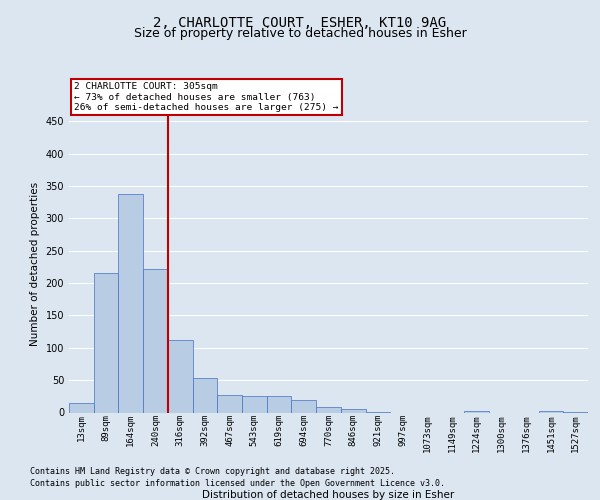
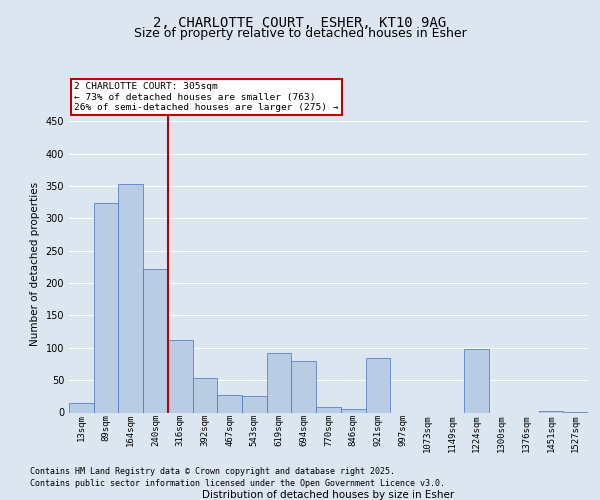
89sqm: 216 -> 324
164sqm: 338 -> 354
619sqm: 25 -> 92
694sqm: 19 -> 80
921sqm: 1 -> 84
1224sqm: 3 -> 98
